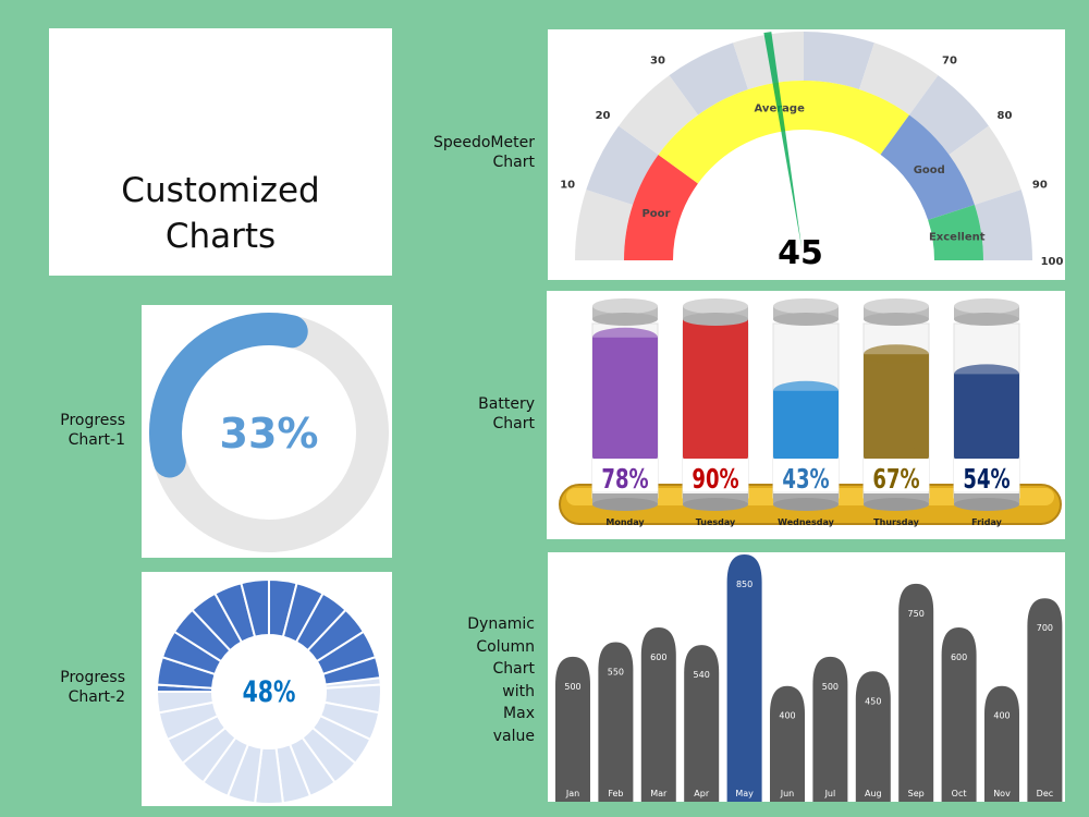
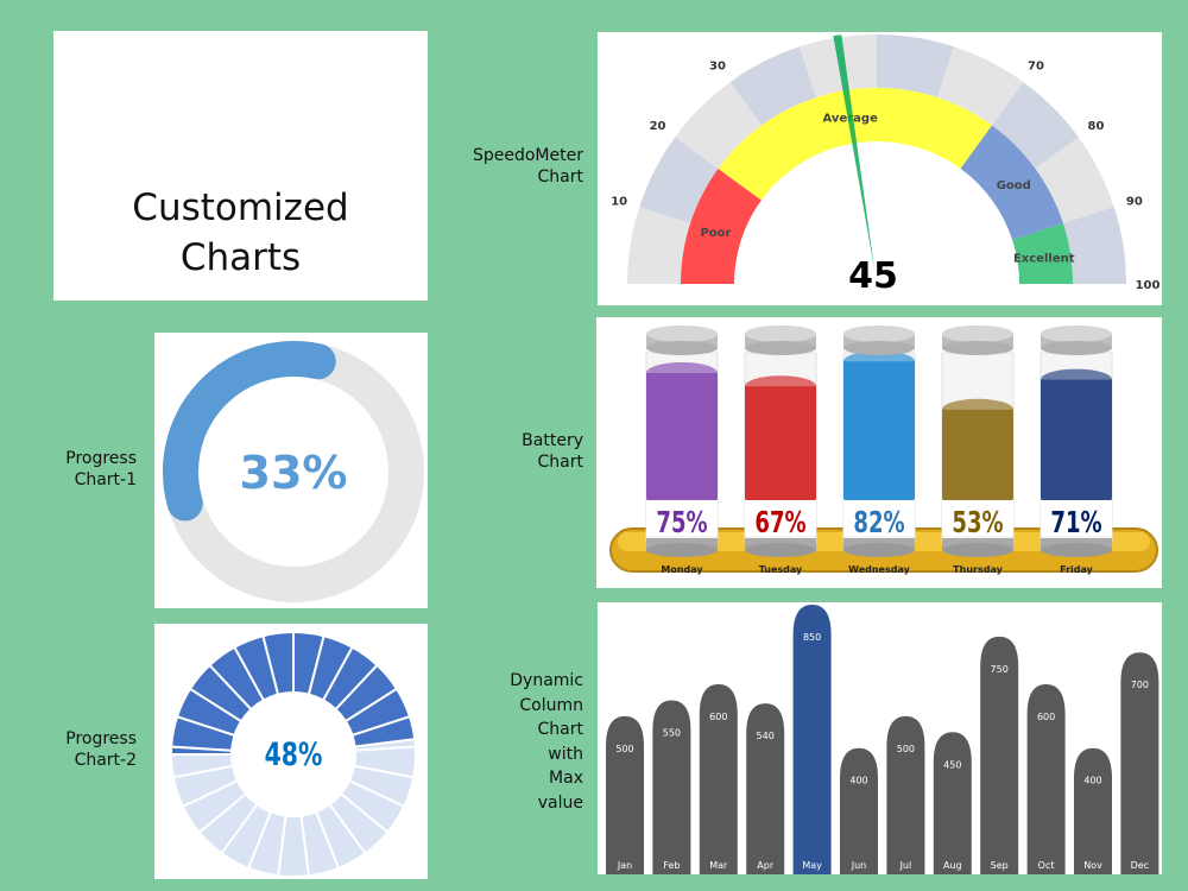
Battery Chart/Monday: 78% -> 75%
Battery Chart/Tuesday: 90% -> 67%
Battery Chart/Wednesday: 43% -> 82%
Battery Chart/Thursday: 67% -> 53%
Battery Chart/Friday: 54% -> 71%
